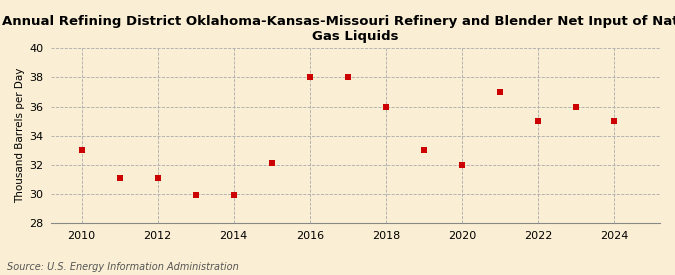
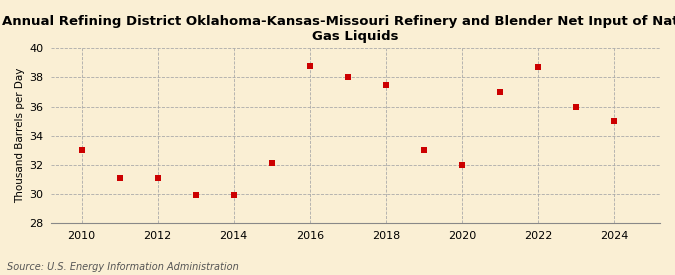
2016: 38.0 -> 38.8
2018: 36.0 -> 37.5
2022: 35.0 -> 38.7
